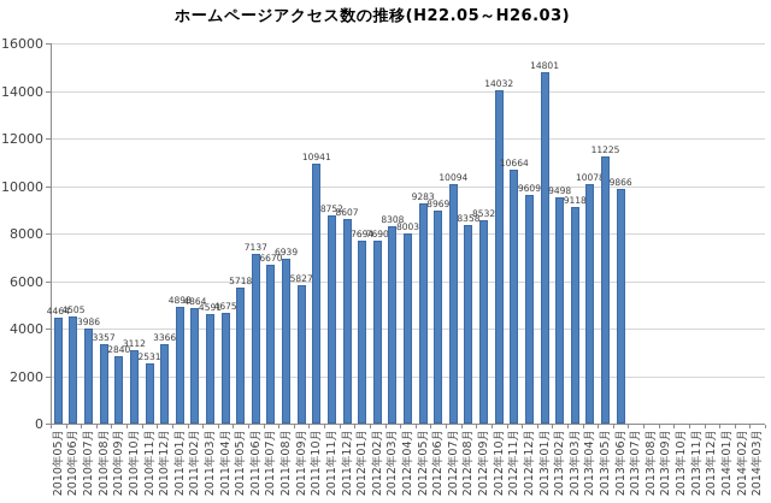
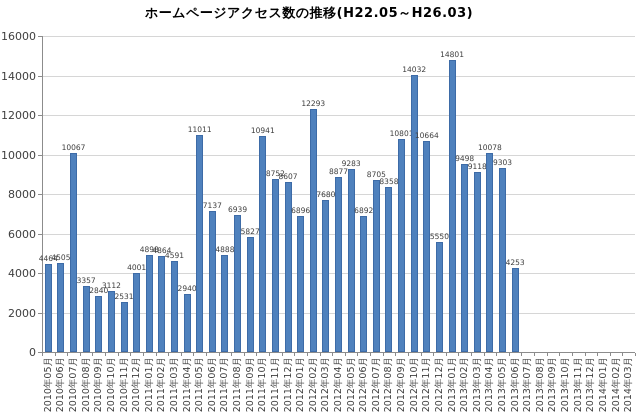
2010年07月: 3986 -> 10067
2010年12月: 3366 -> 4001
2011年04月: 4675 -> 2940
2011年05月: 5718 -> 11011
2011年07月: 6670 -> 4888
2012年01月: 7694 -> 6896
2012年02月: 7690 -> 12293
2012年03月: 8308 -> 7680
2012年04月: 8003 -> 8877
2012年06月: 8969 -> 6892
2012年07月: 10094 -> 8705
2012年09月: 8532 -> 10801
2012年12月: 9609 -> 5550
2013年05月: 11225 -> 9303
2013年06月: 9866 -> 4253
